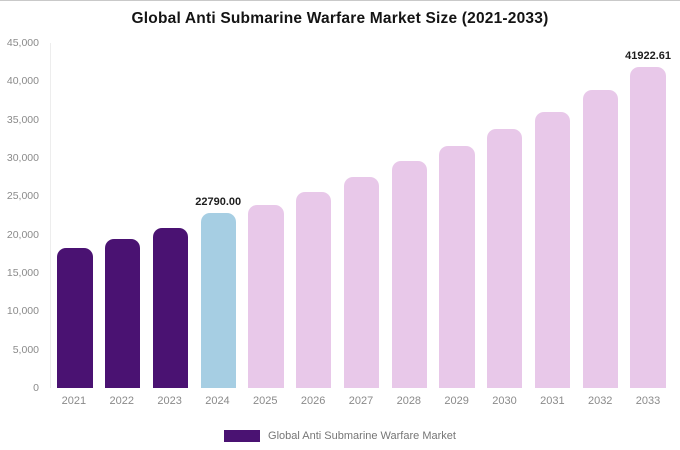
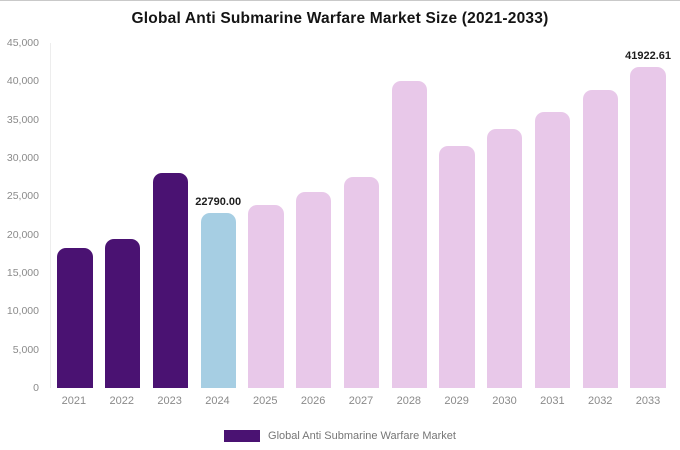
2023: 21000 -> 28000
2028: 30000 -> 40000
